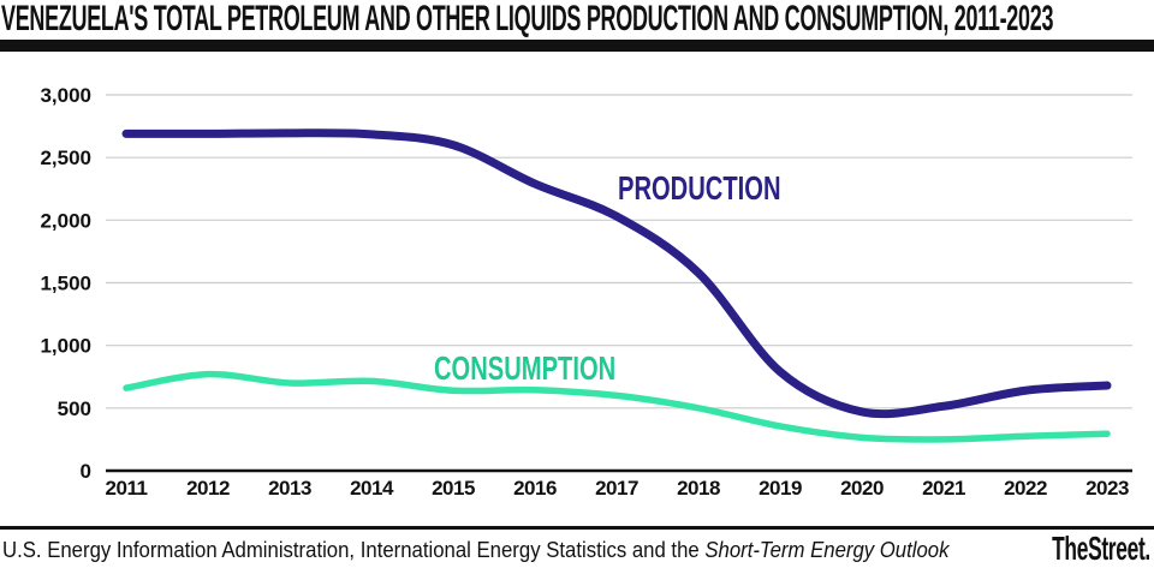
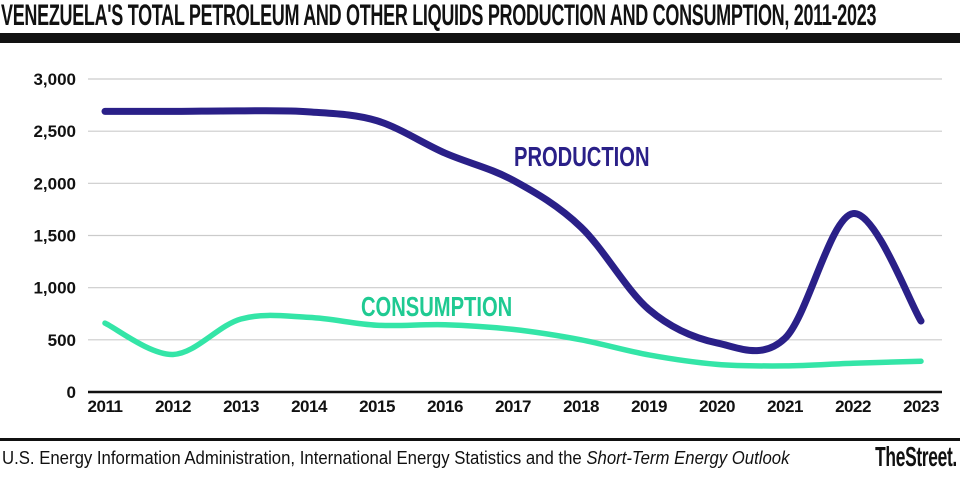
CONSUMPTION/2012: 770 -> 360
PRODUCTION/2022: 640 -> 1710
